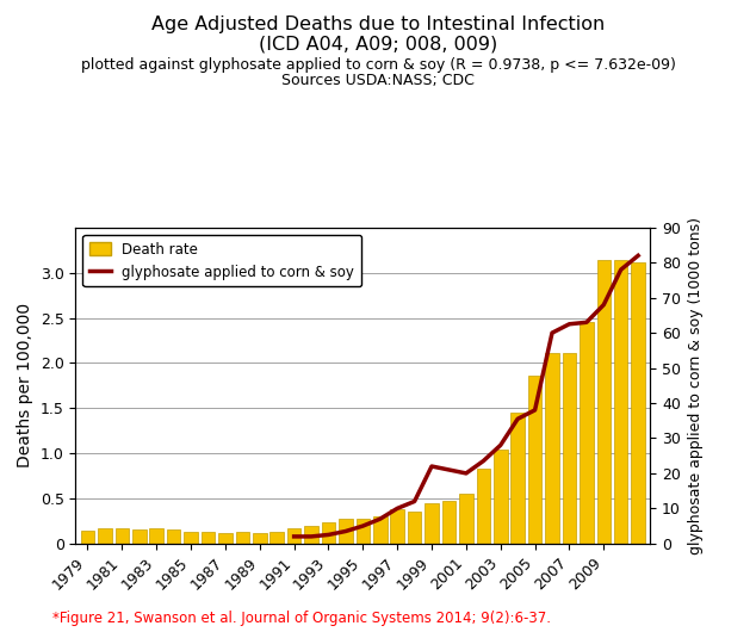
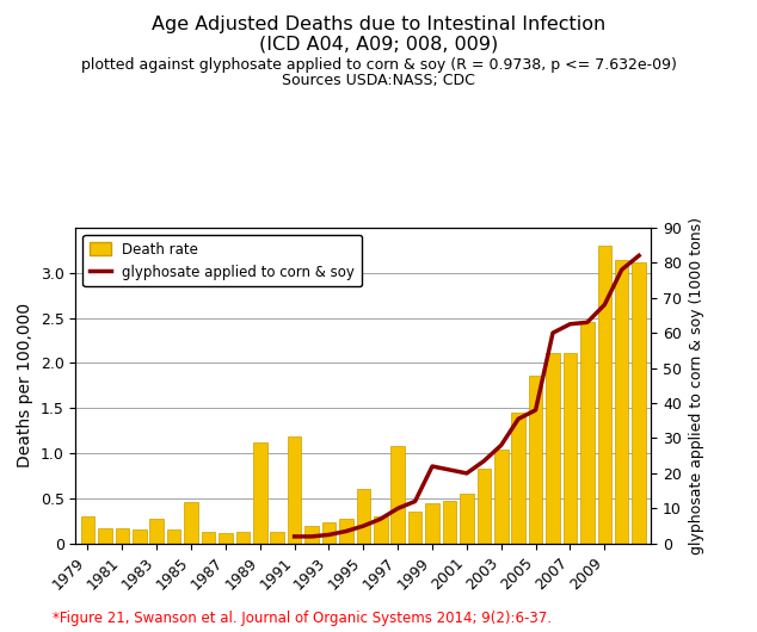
Death rate/1979: 0.14 -> 0.30
Death rate/1983: 0.17 -> 0.28
Death rate/1985: 0.13 -> 0.46
Death rate/1989: 0.12 -> 1.12
Death rate/1991: 0.17 -> 1.18
Death rate/1995: 0.28 -> 0.60
Death rate/1997: 0.38 -> 1.08
Death rate/2009: 3.14 -> 3.30
